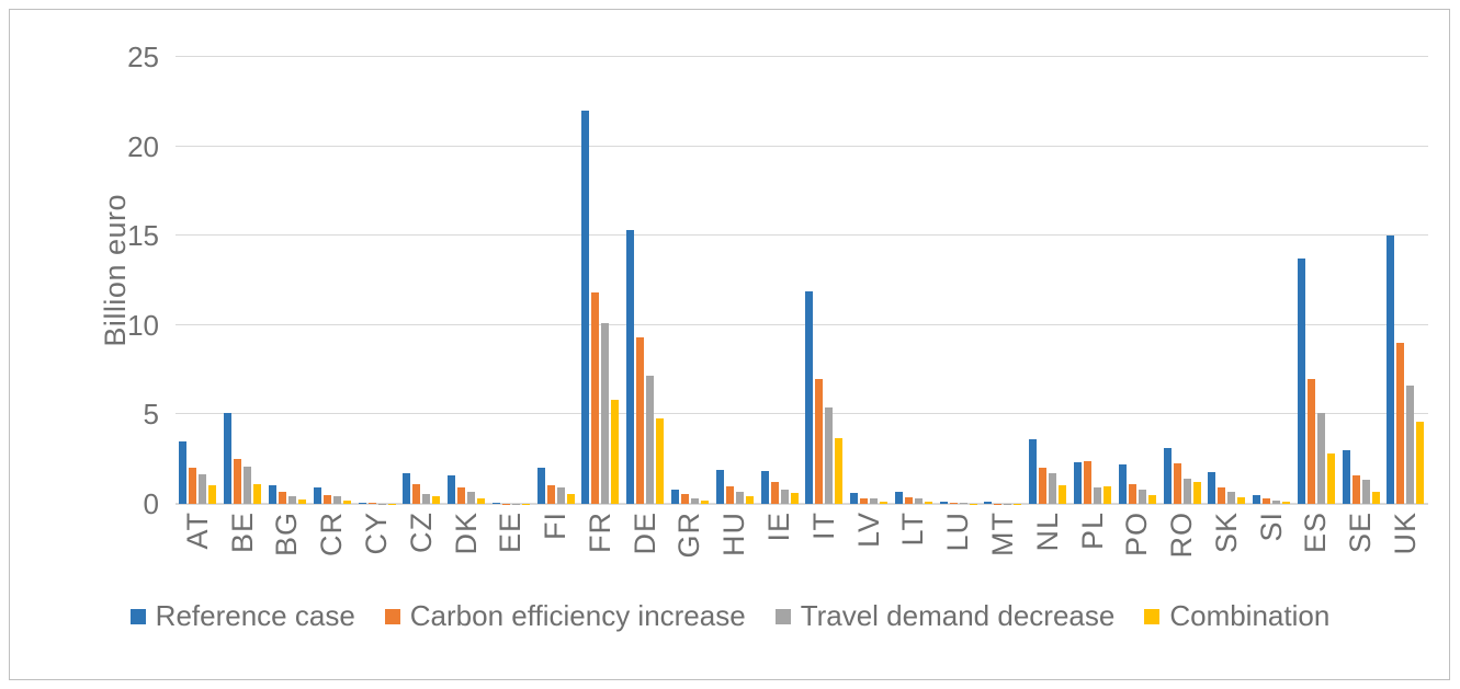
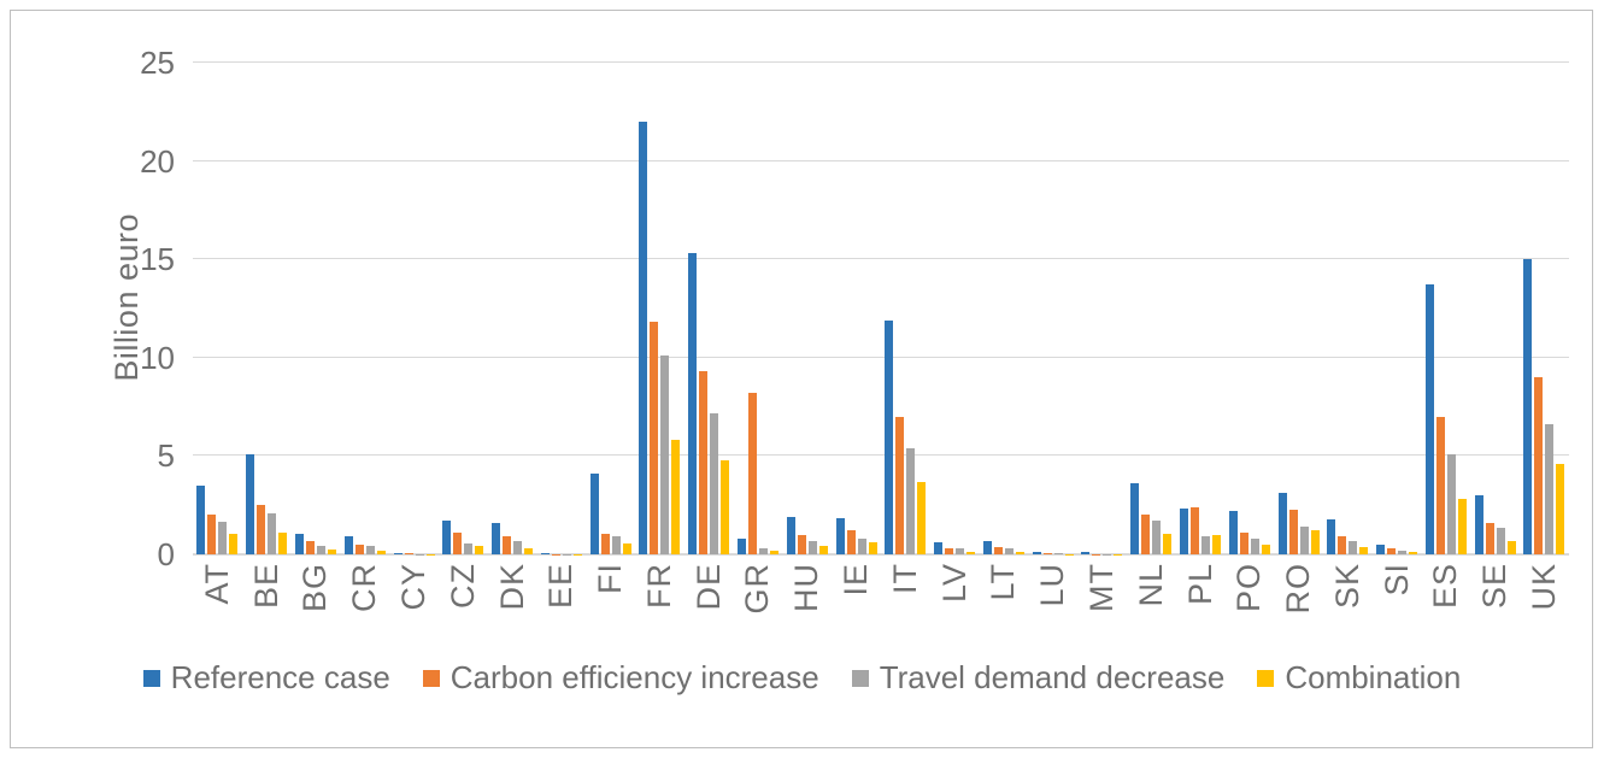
Reference case/FI: 2.0 -> 4.1
Carbon efficiency increase/GR: 0.6 -> 8.2
